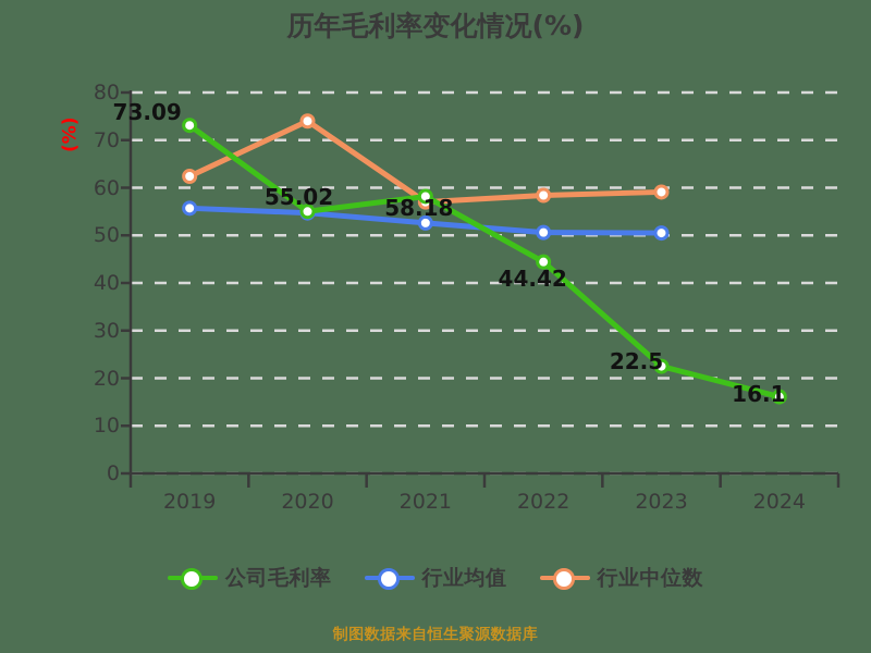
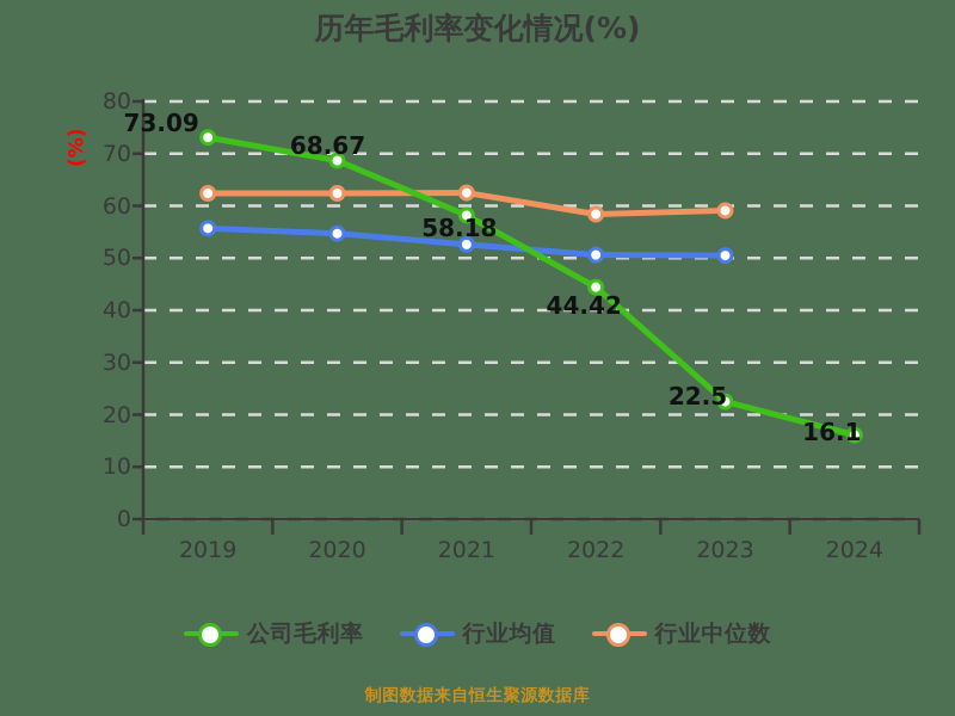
公司毛利率/2020: 55.02 -> 68.67
行业中位数/2020: 74 -> 62
行业中位数/2021: 57 -> 62
